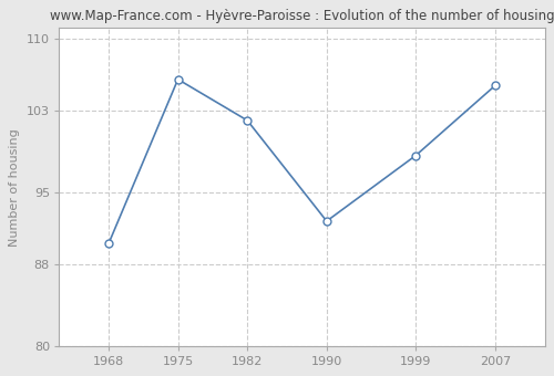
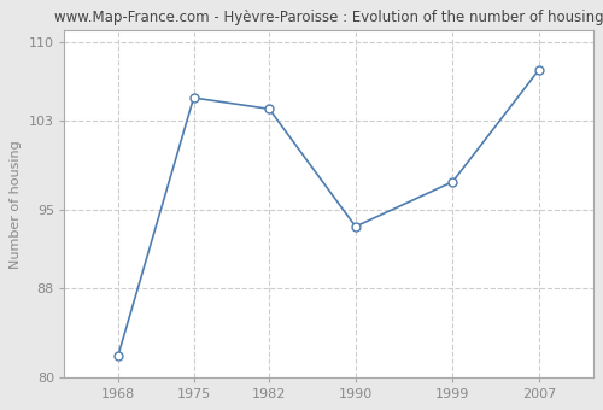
1968: 90.0 -> 82.0
1975: 106.0 -> 105.0
1982: 102.0 -> 104.0
1990: 92.2 -> 93.5
1999: 98.6 -> 97.5
2007: 105.4 -> 107.5
